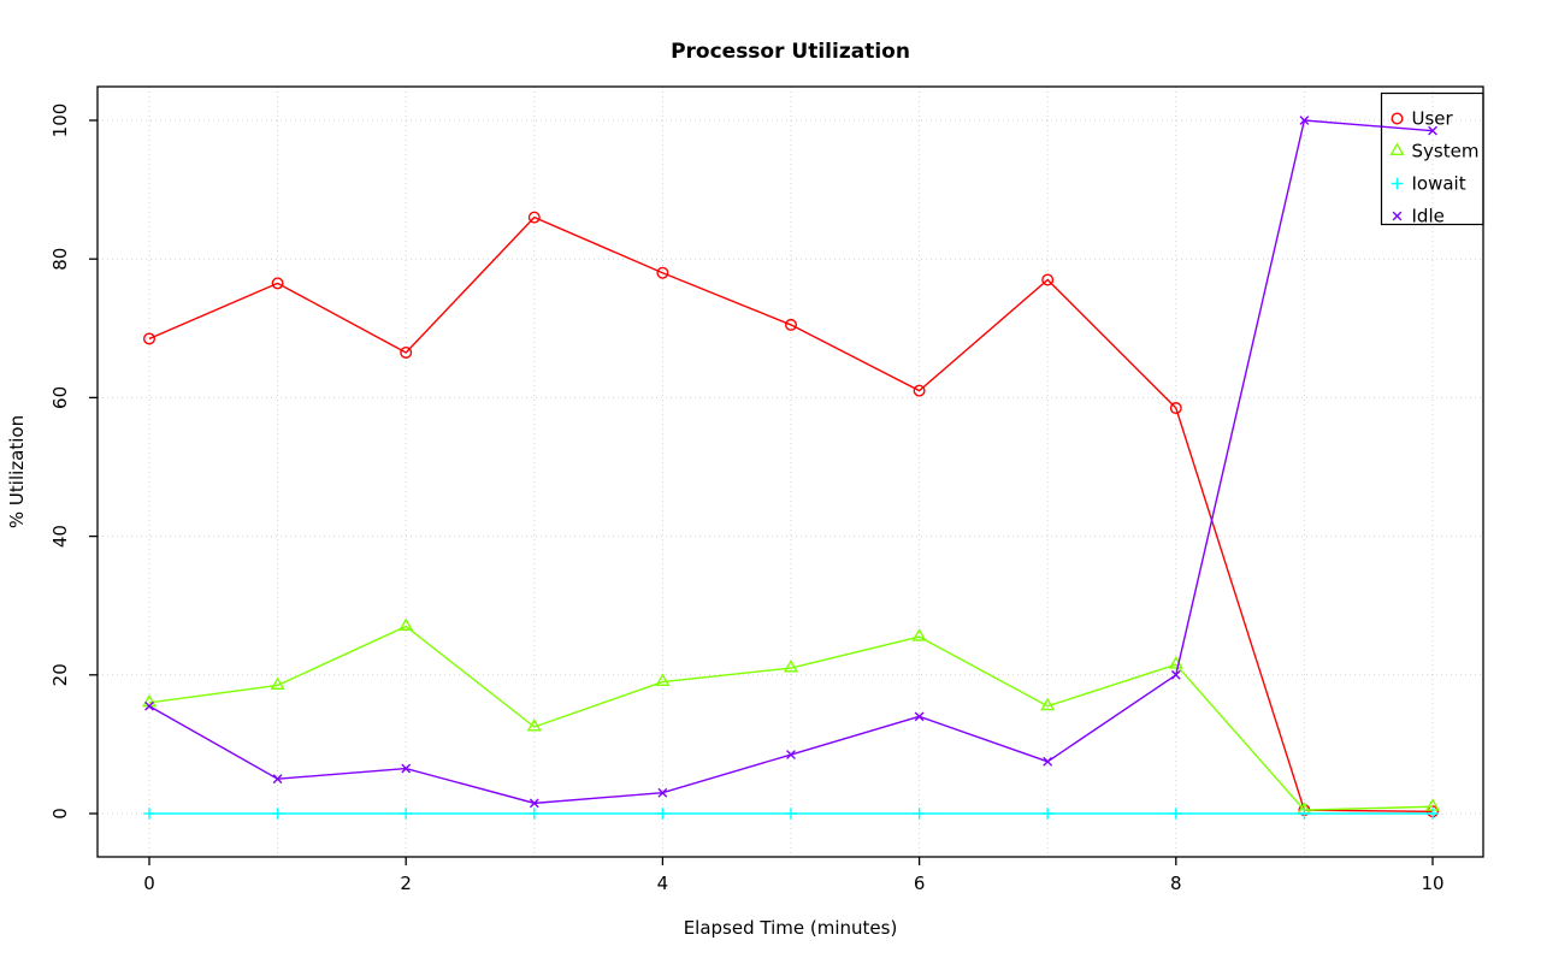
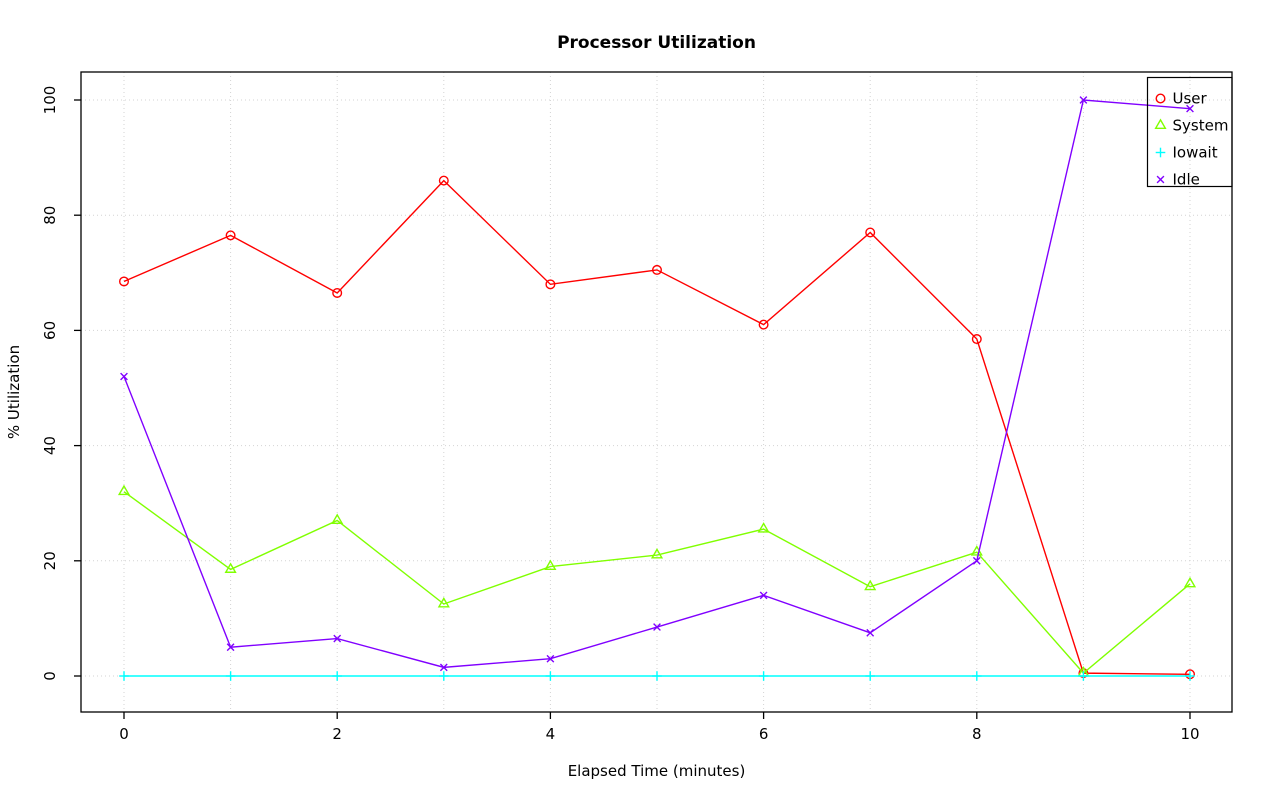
System/0: 16 -> 32
Idle/0: 16 -> 52
User/4: 78 -> 68
System/10: 1 -> 16
